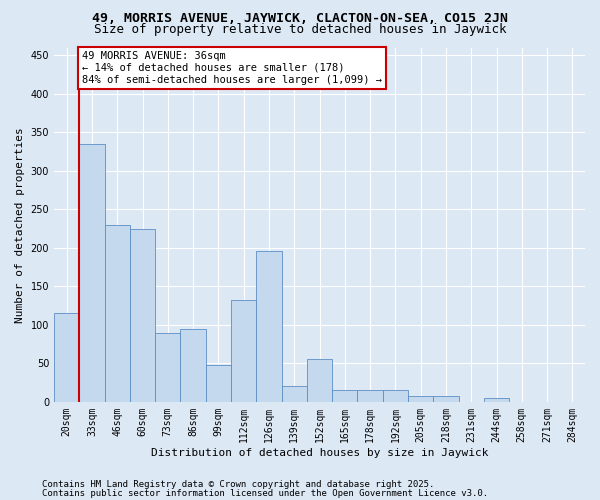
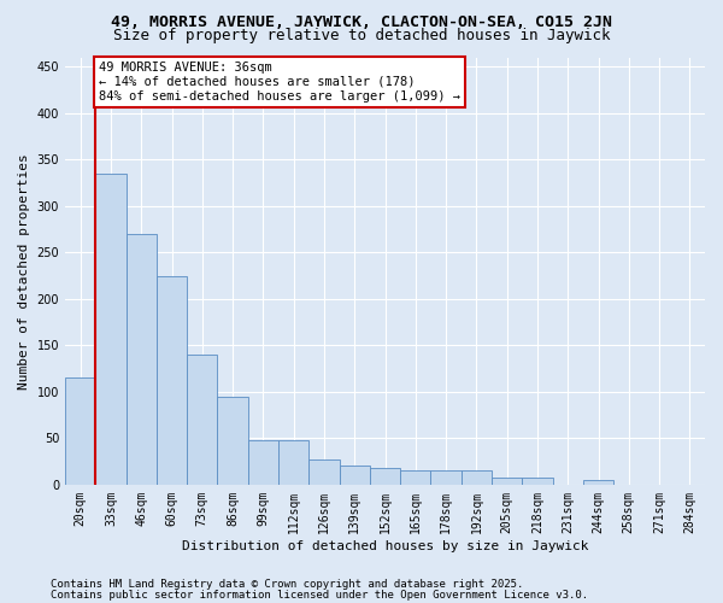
46sqm: 230 -> 270
73sqm: 90 -> 140
112sqm: 132 -> 48
126sqm: 196 -> 27
152sqm: 56 -> 18
